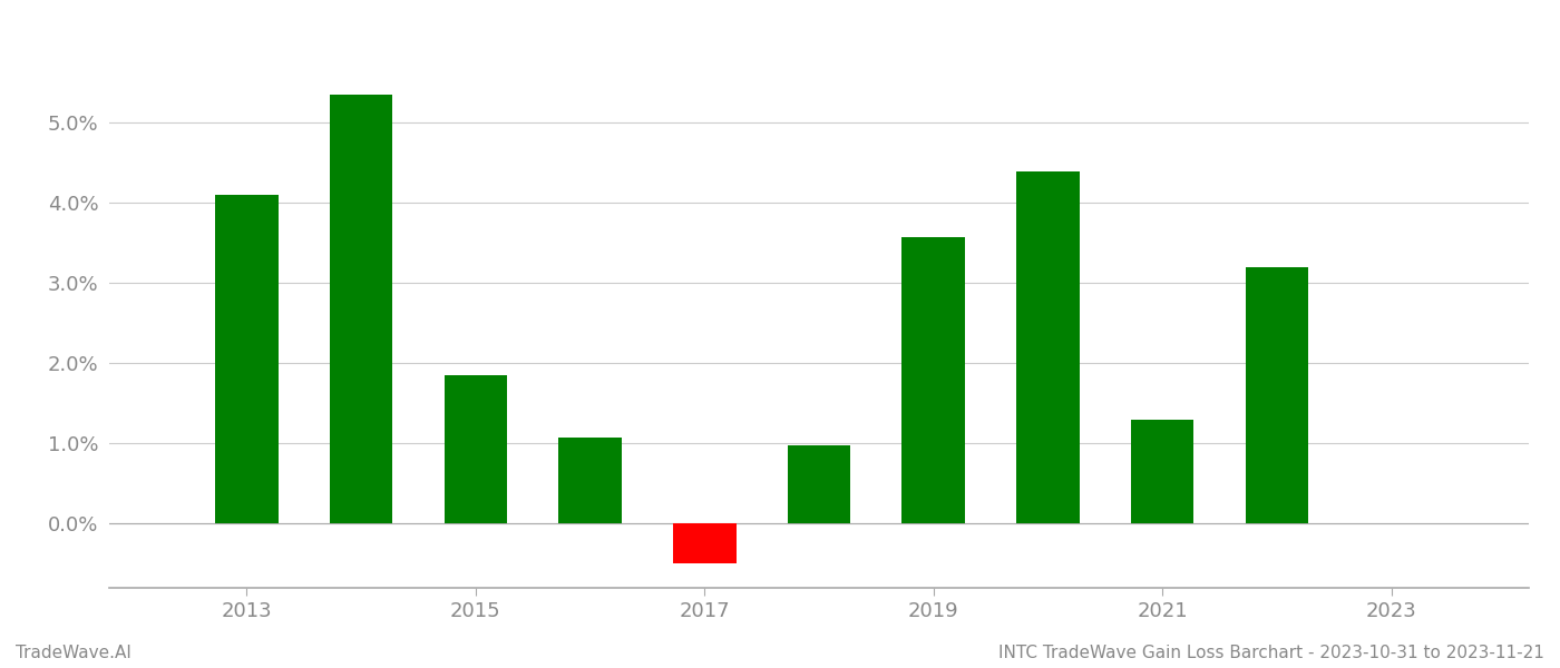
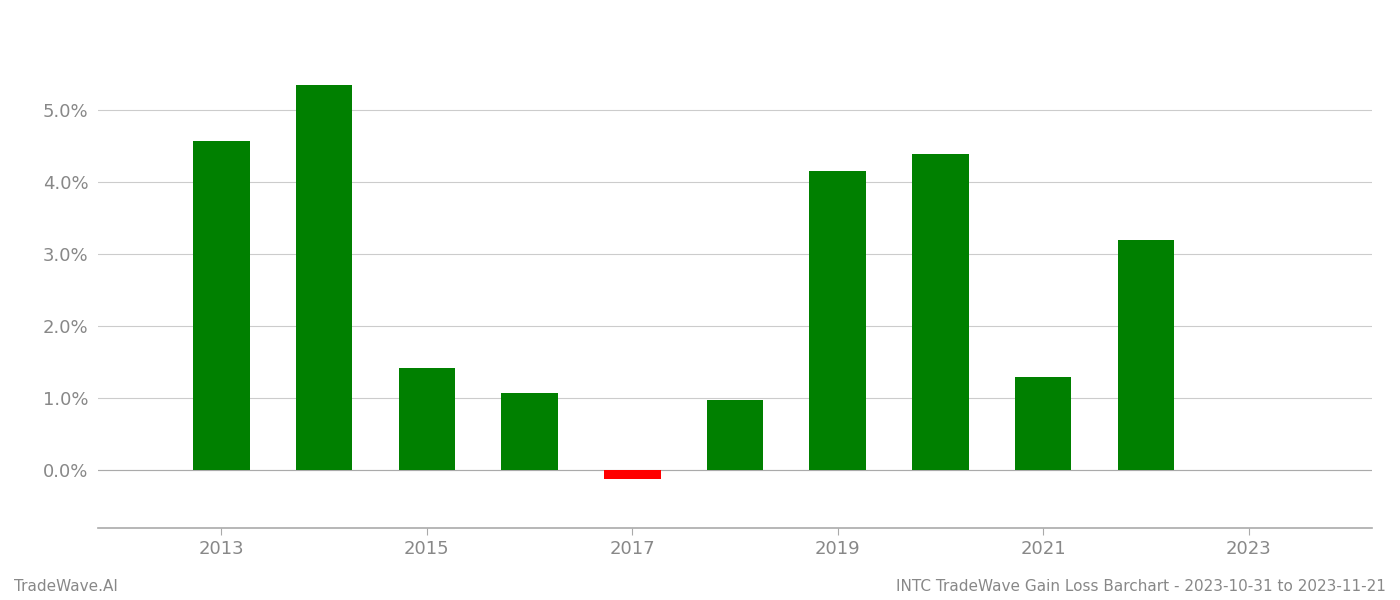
2013: 4.10% -> 4.58%
2015: 1.85% -> 1.42%
2017: -0.50% -> -0.12%
2019: 3.58% -> 4.16%
